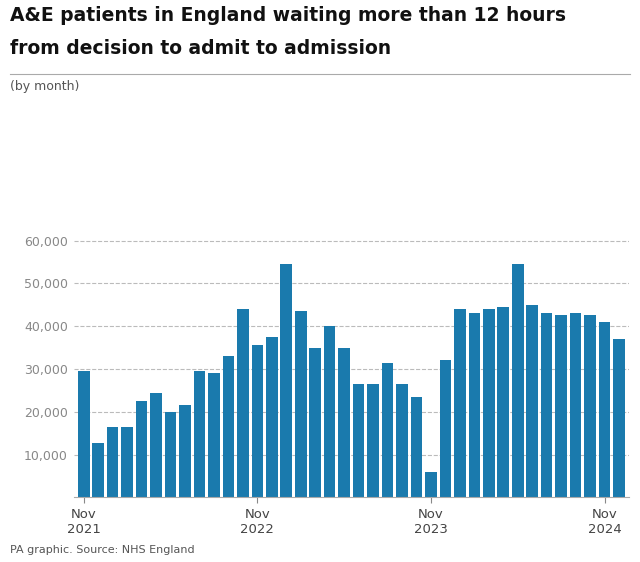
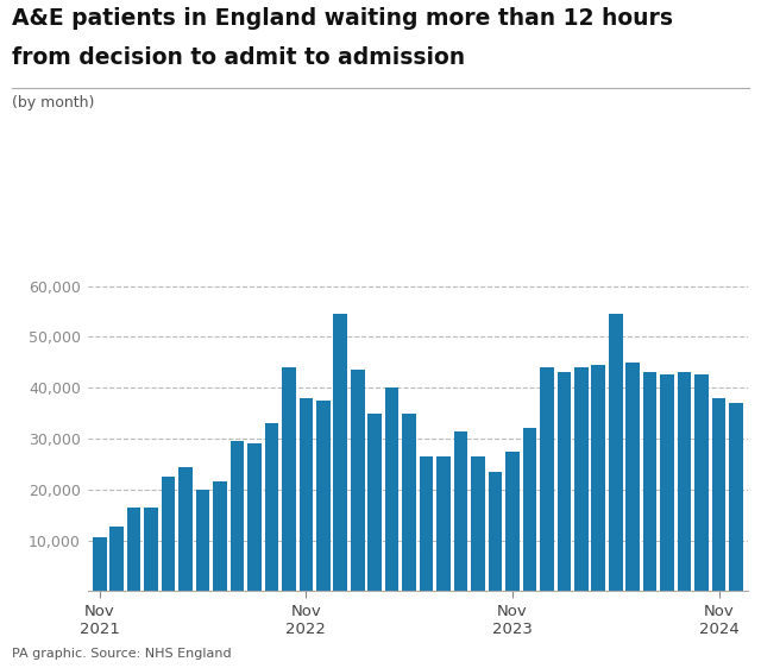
Nov 2021: 29,500 -> 10,500
Nov 2022: 35,500 -> 38,000
Nov 2023: 6,000 -> 27,500
Nov 2024: 41,000 -> 38,000
